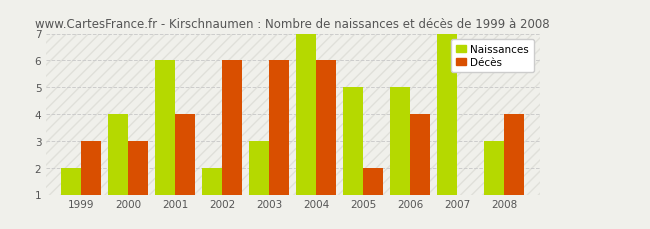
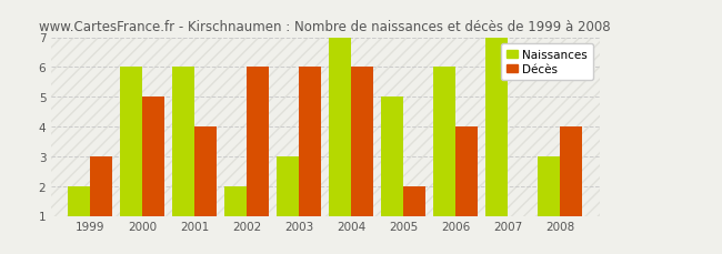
Naissances/2000: 4 -> 6
Décès/2000: 3 -> 5
Naissances/2006: 5 -> 6
